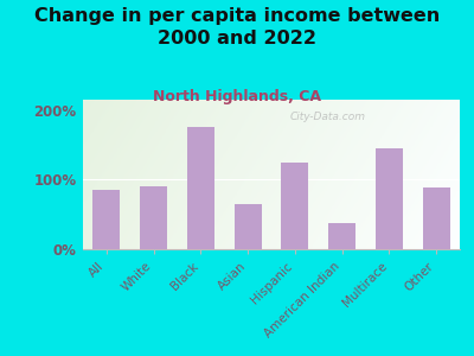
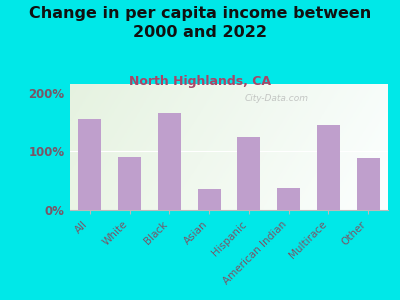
All: 85% -> 156%
Black: 175% -> 166%
Asian: 65% -> 36%
